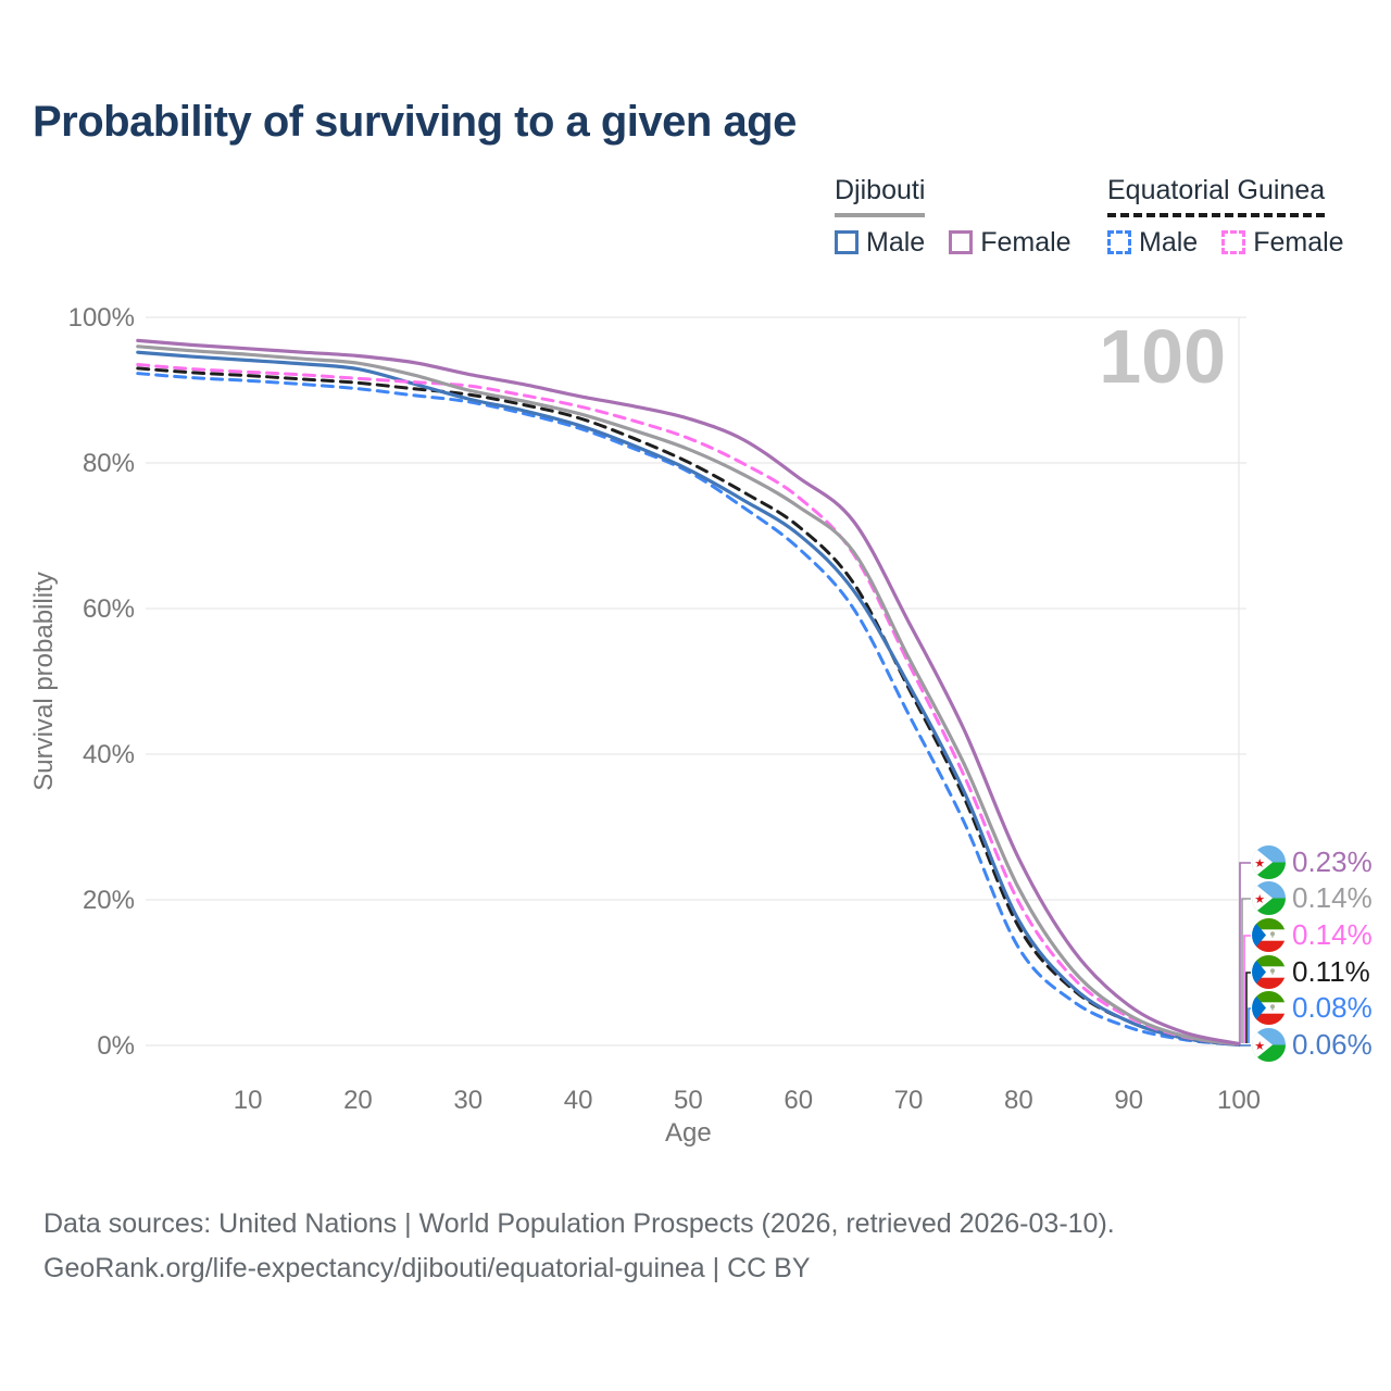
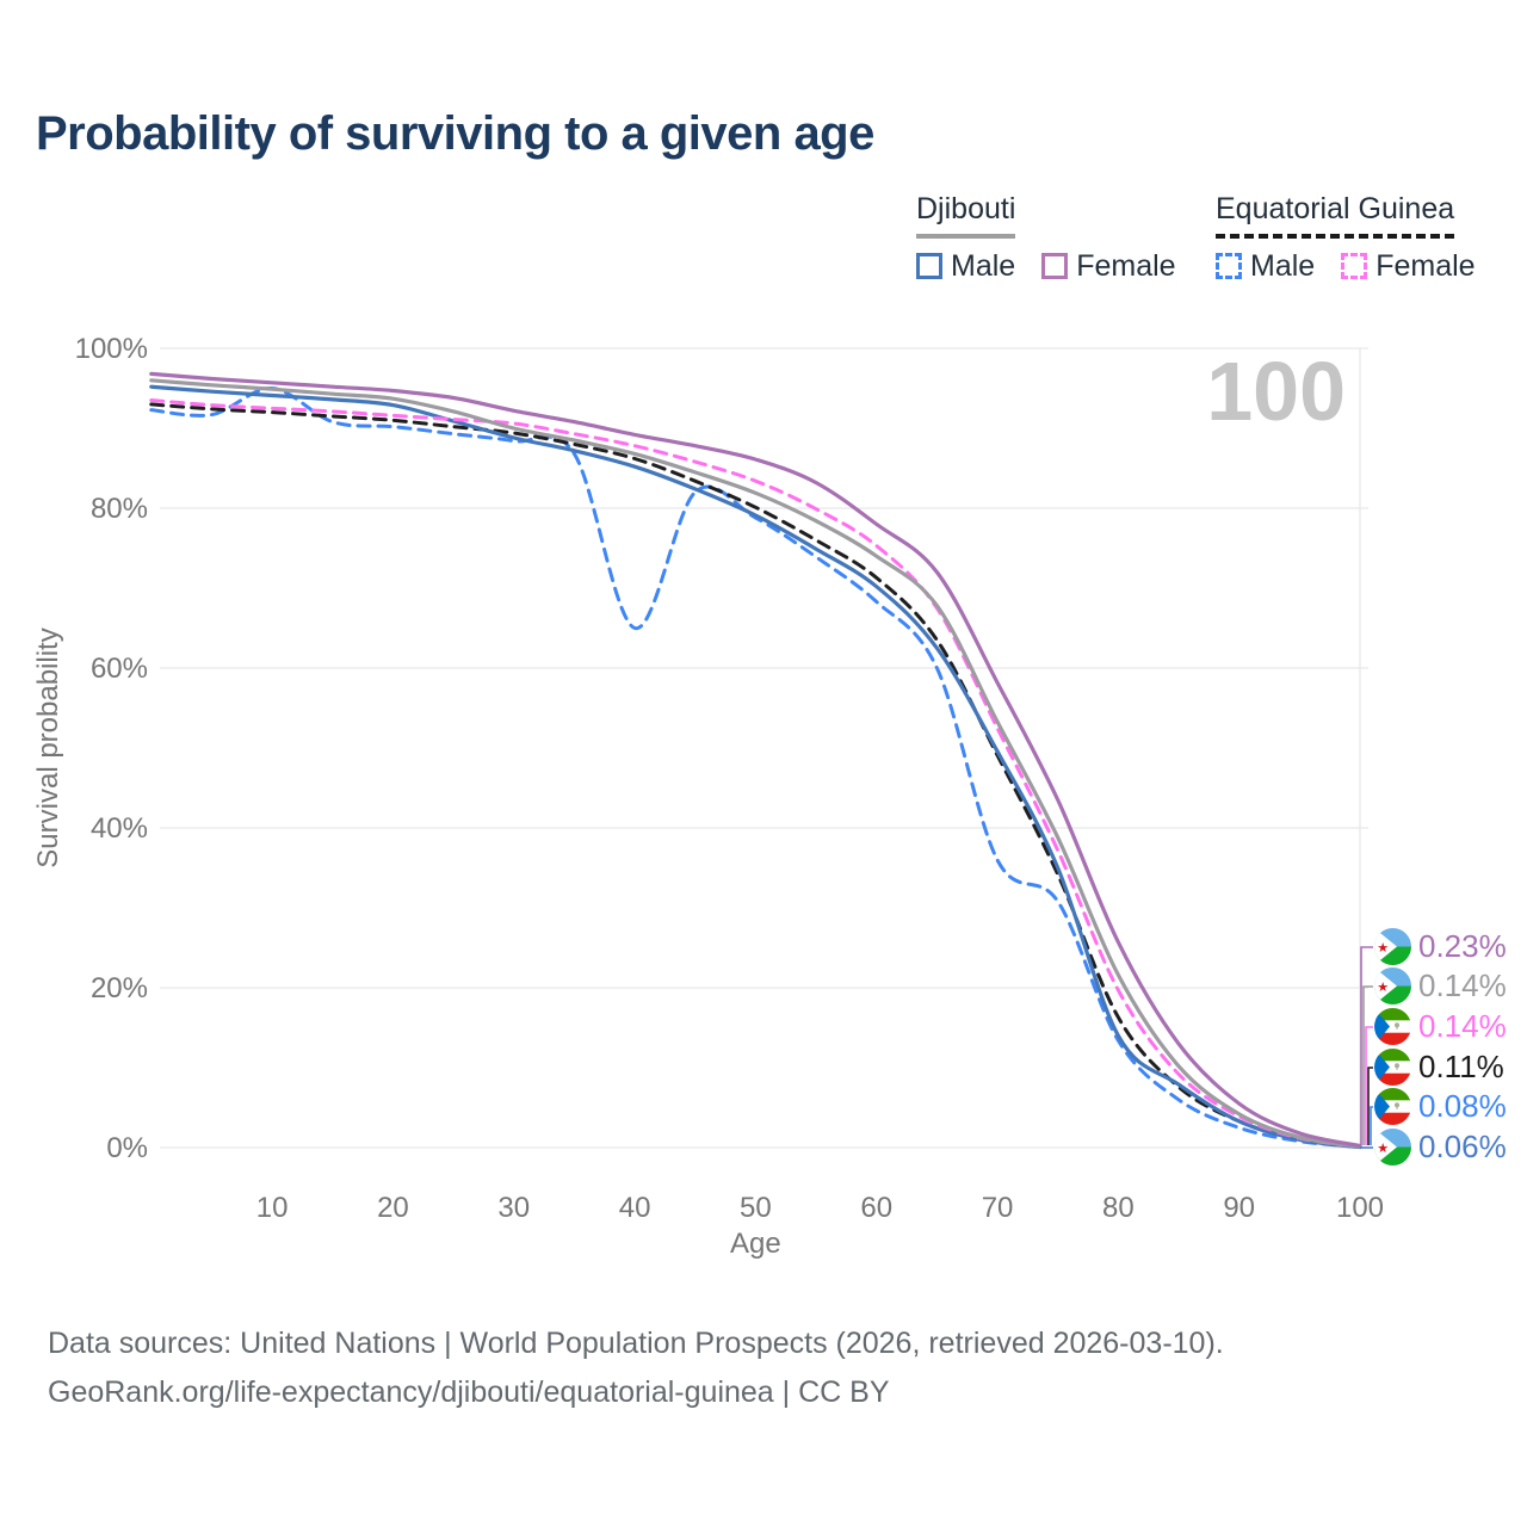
Equatorial Guinea Male/10: 91% -> 95%
Equatorial Guinea Male/40: 85% -> 65%
Equatorial Guinea Male/70: 46% -> 36%
Djibouti Male/80: 17% -> 14%
